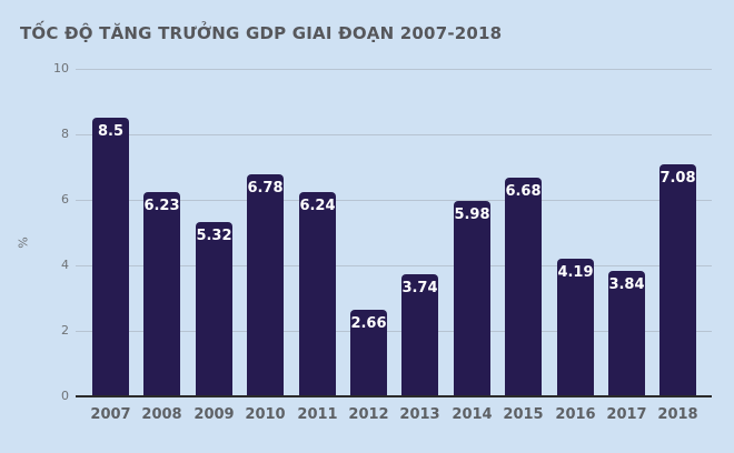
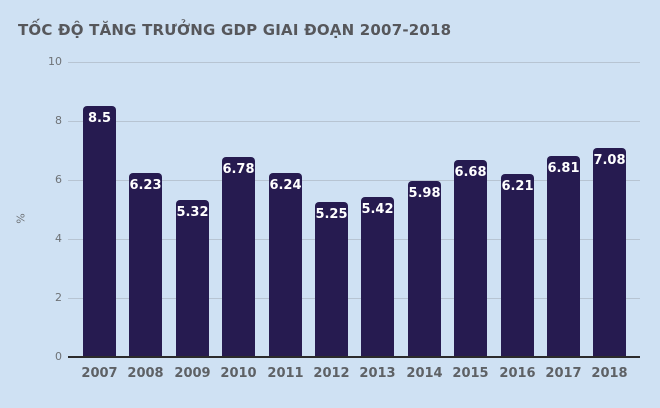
2012: 2.66 -> 5.25
2013: 3.74 -> 5.42
2016: 4.19 -> 6.21
2017: 3.84 -> 6.81
